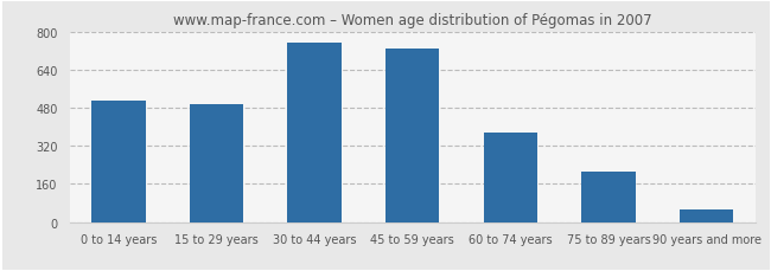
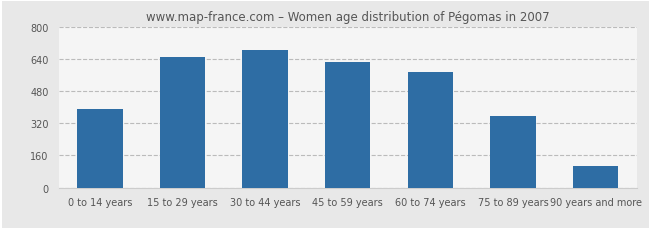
0 to 14 years: 510 -> 390
15 to 29 years: 493 -> 650
30 to 44 years: 752 -> 685
45 to 59 years: 730 -> 625
60 to 74 years: 375 -> 575
75 to 89 years: 213 -> 355
90 years and more: 52 -> 105
